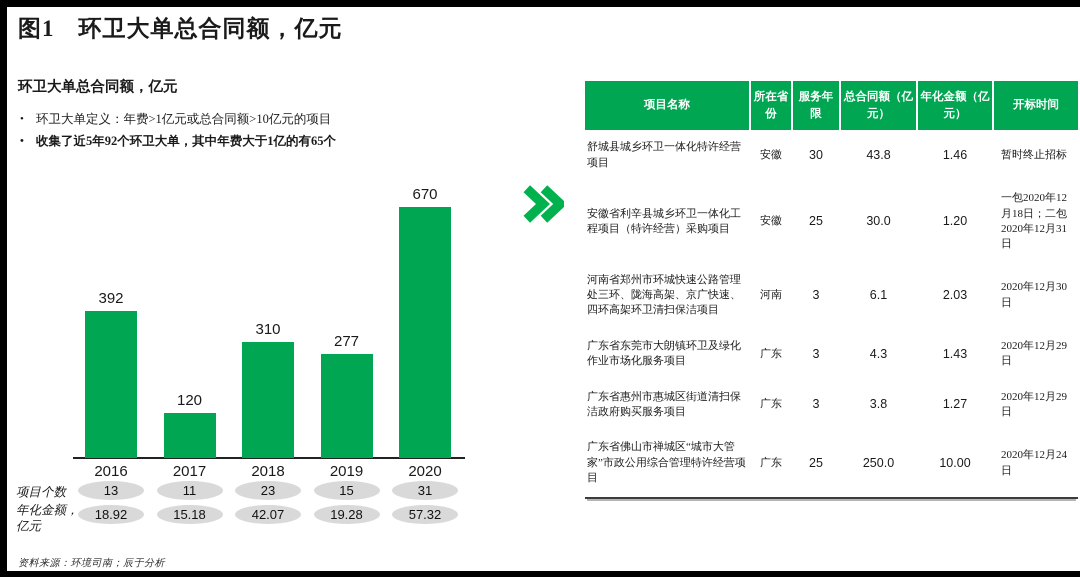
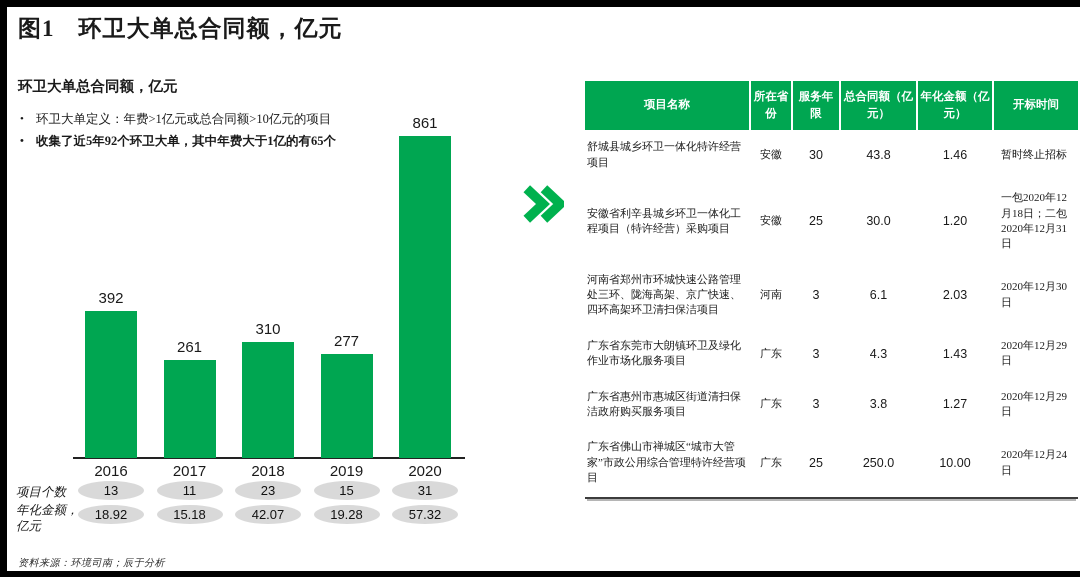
2017: 120 -> 261
2020: 670 -> 861
